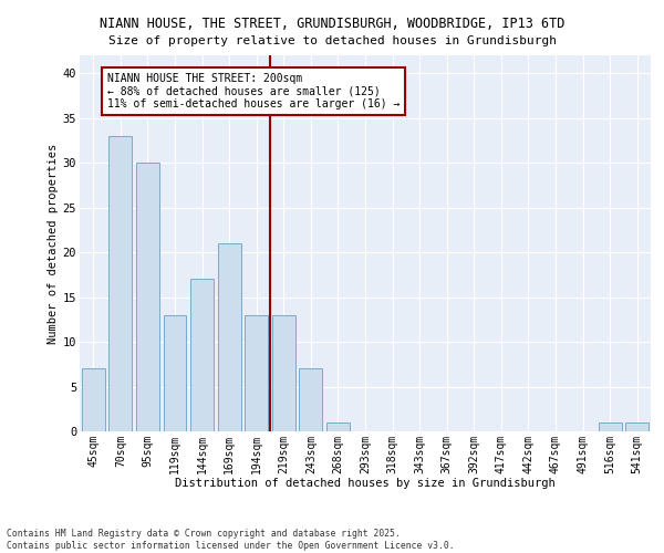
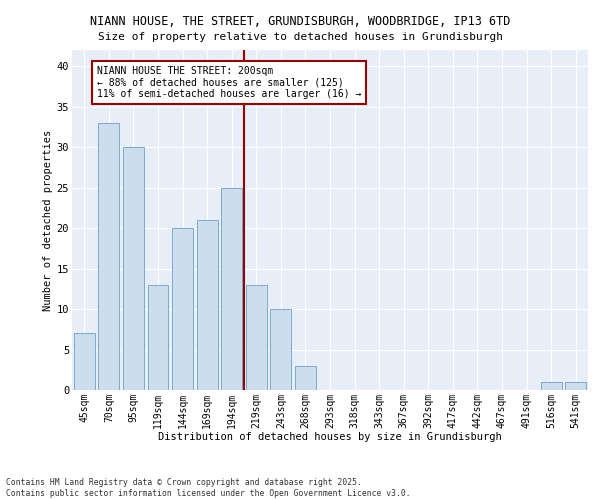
144sqm: 17 -> 20
194sqm: 13 -> 25
243sqm: 7 -> 10
268sqm: 1 -> 3
